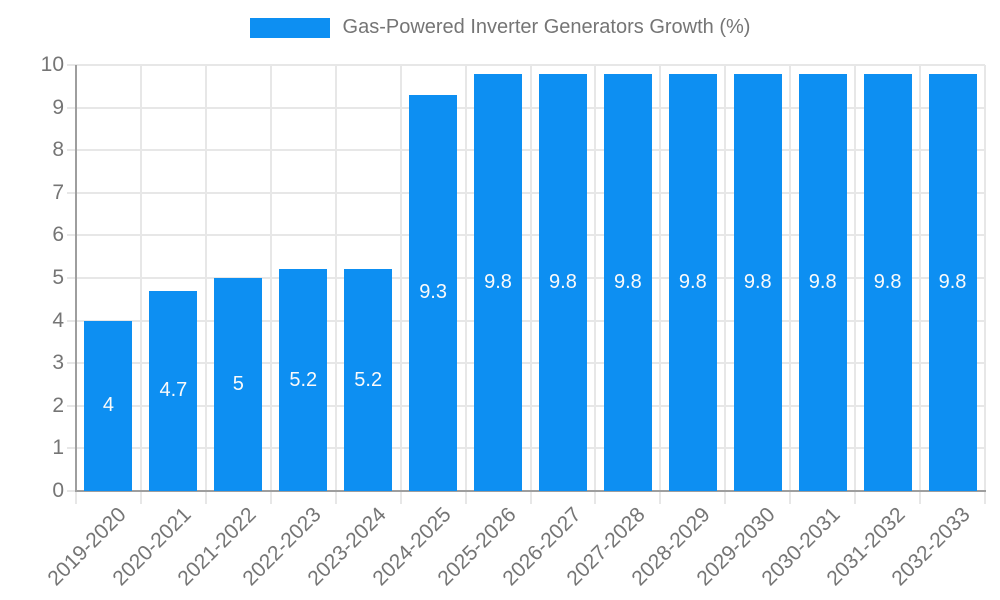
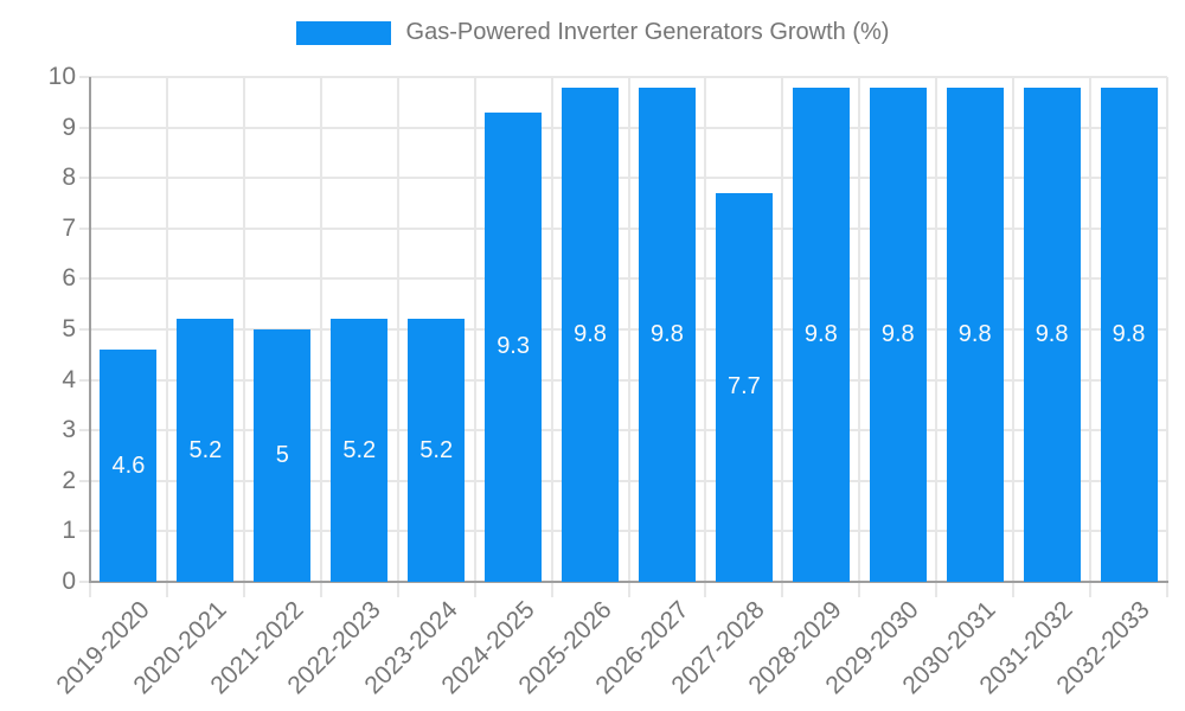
2019-2020: 4 -> 4.6
2020-2021: 4.7 -> 5.2
2027-2028: 9.8 -> 7.7
